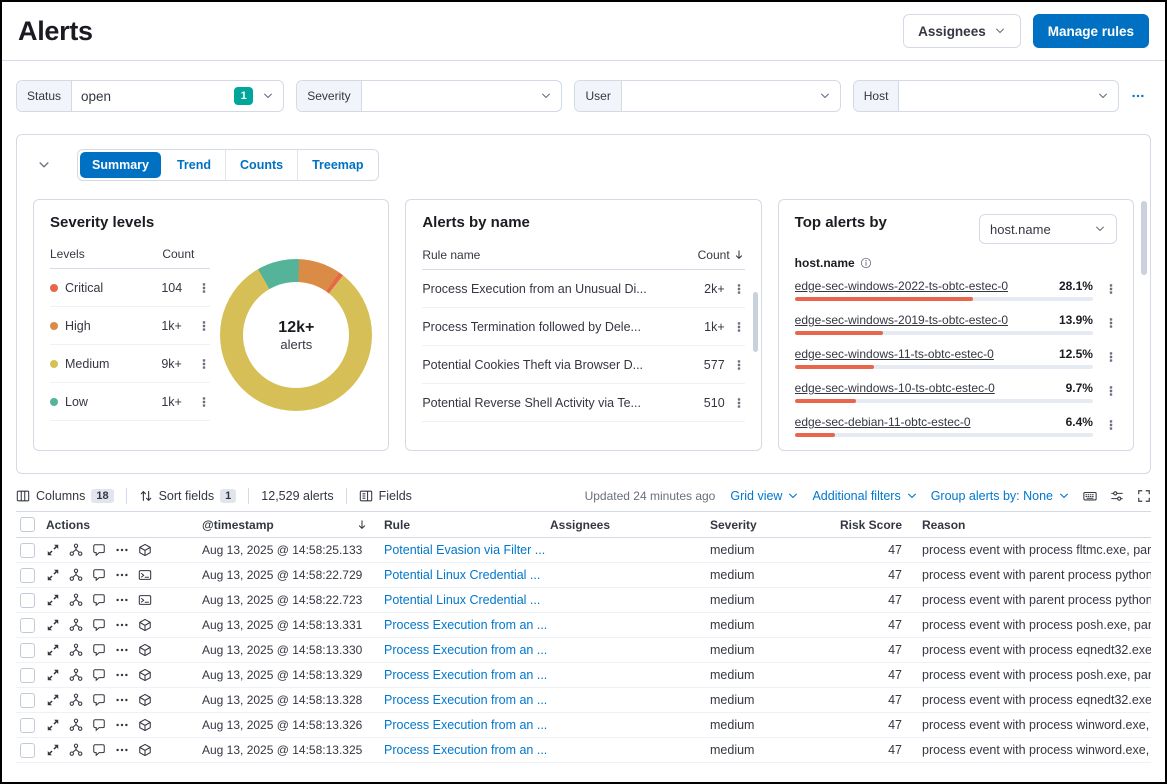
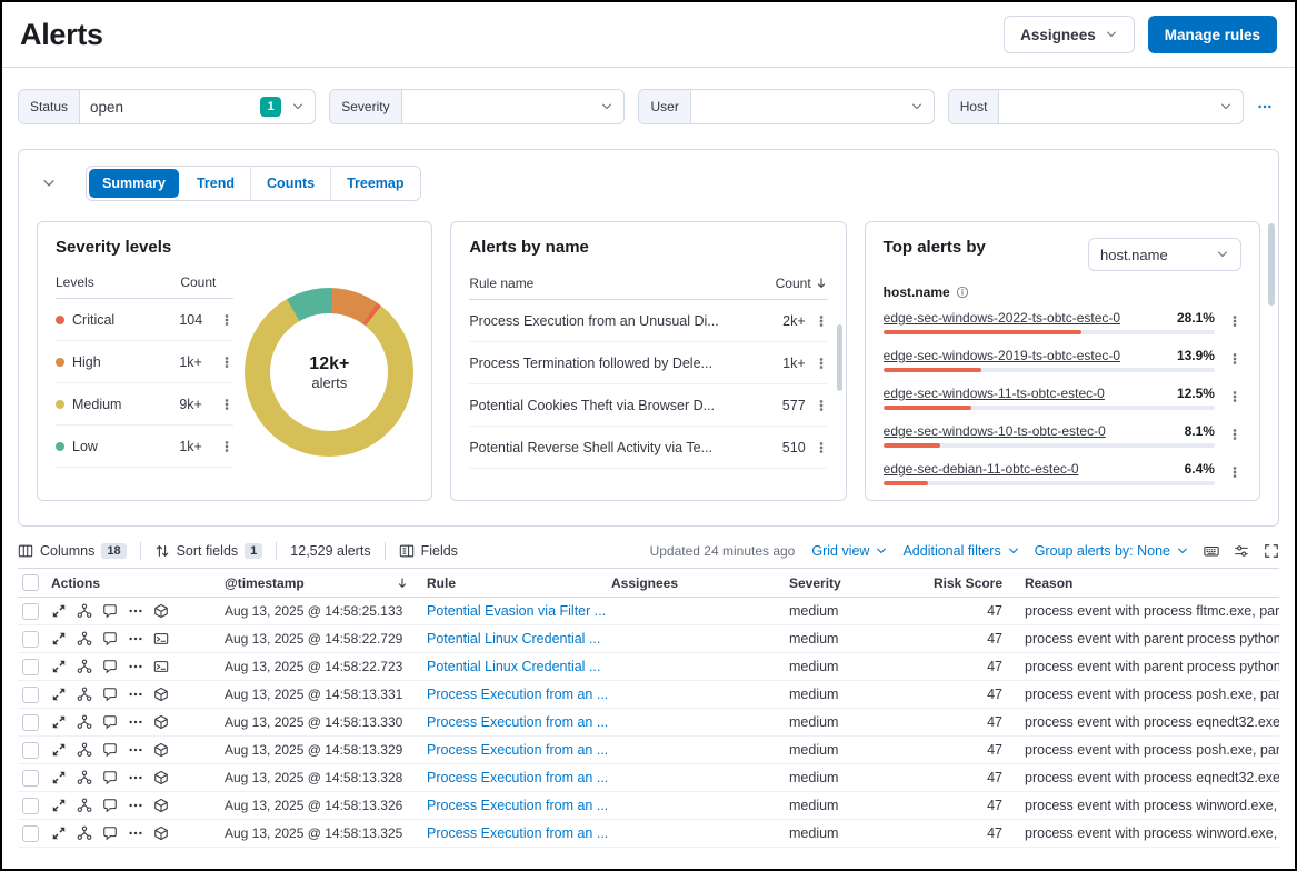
Top alerts by/edge-sec-windows-10-ts-obtc-estec-0: 9.7% -> 8.1%
